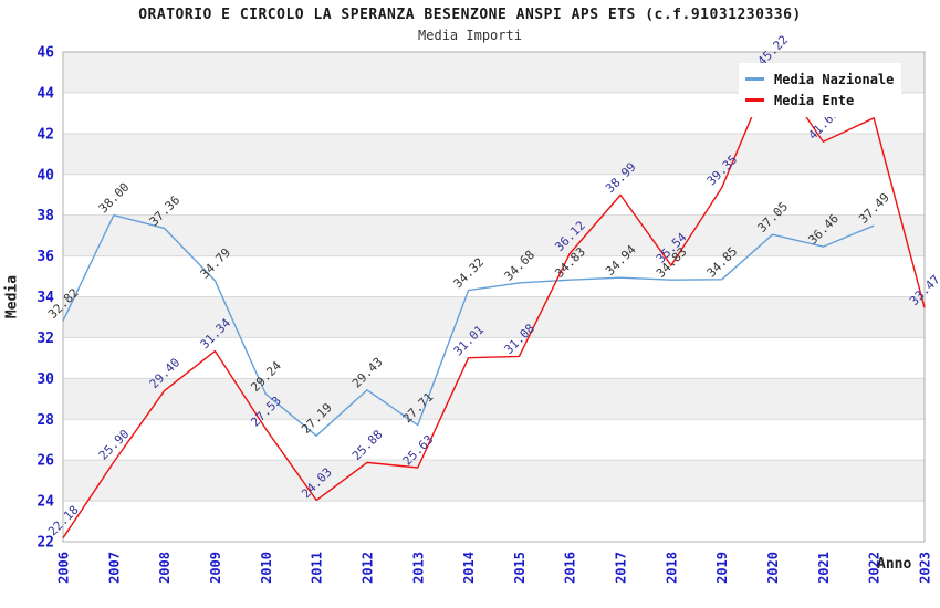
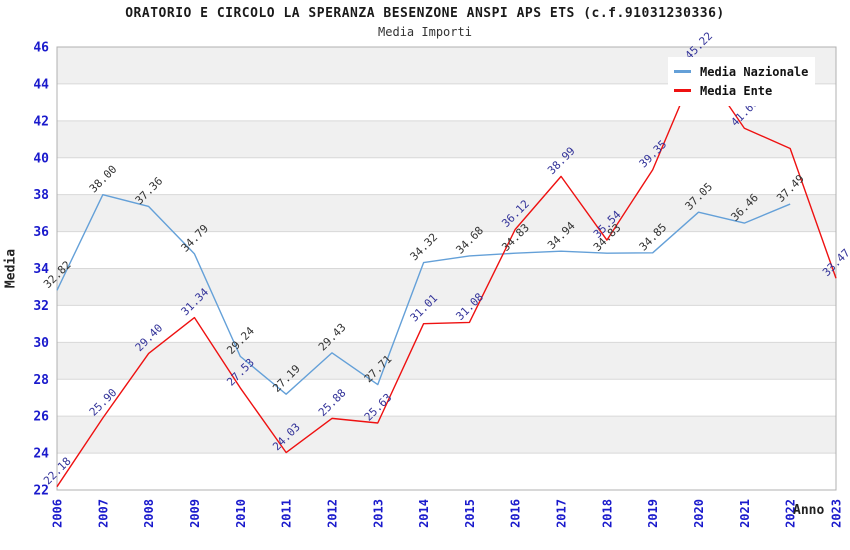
Media Ente/2022: 42.8 -> 40.5
